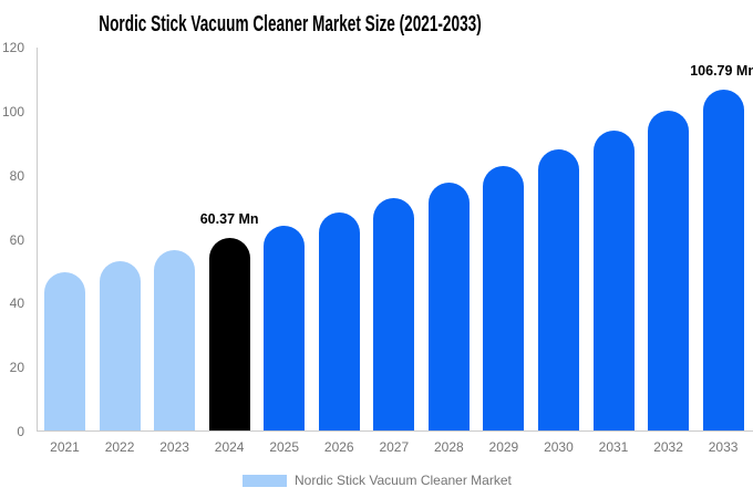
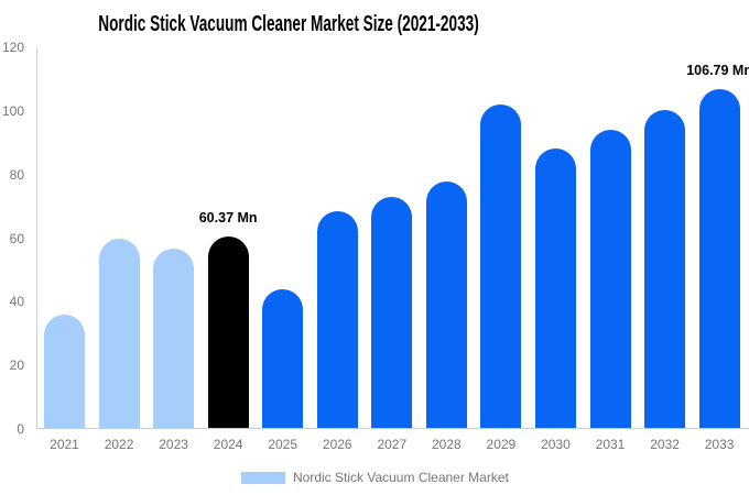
2021: 50 -> 36
2022: 53 -> 60
2025: 64 -> 44
2029: 83 -> 102
